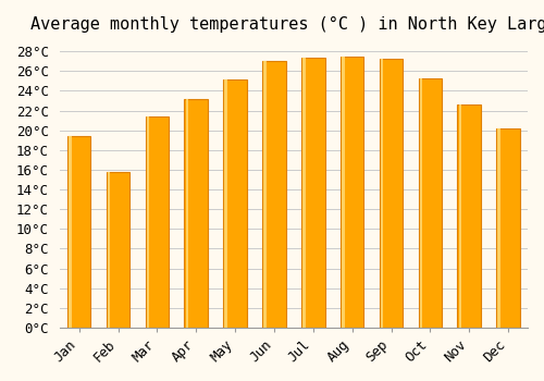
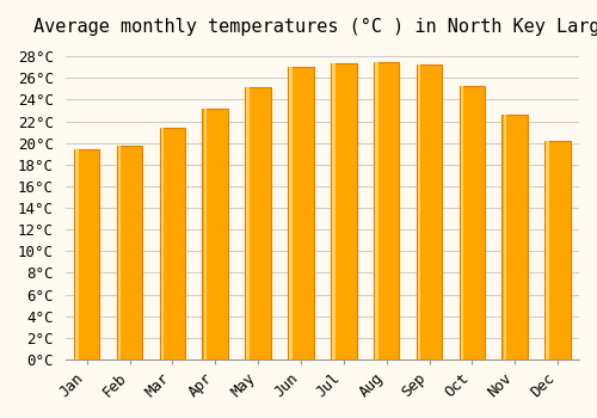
Feb: 15.8°C -> 19.7°C
